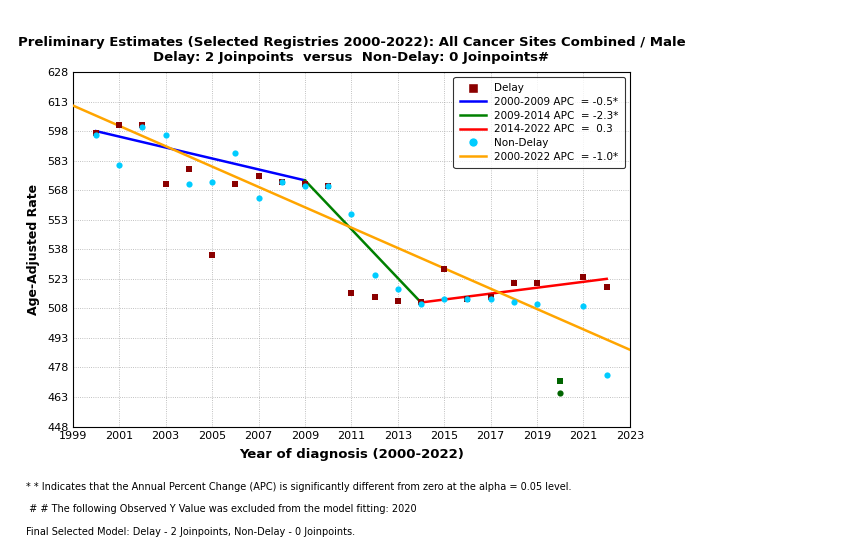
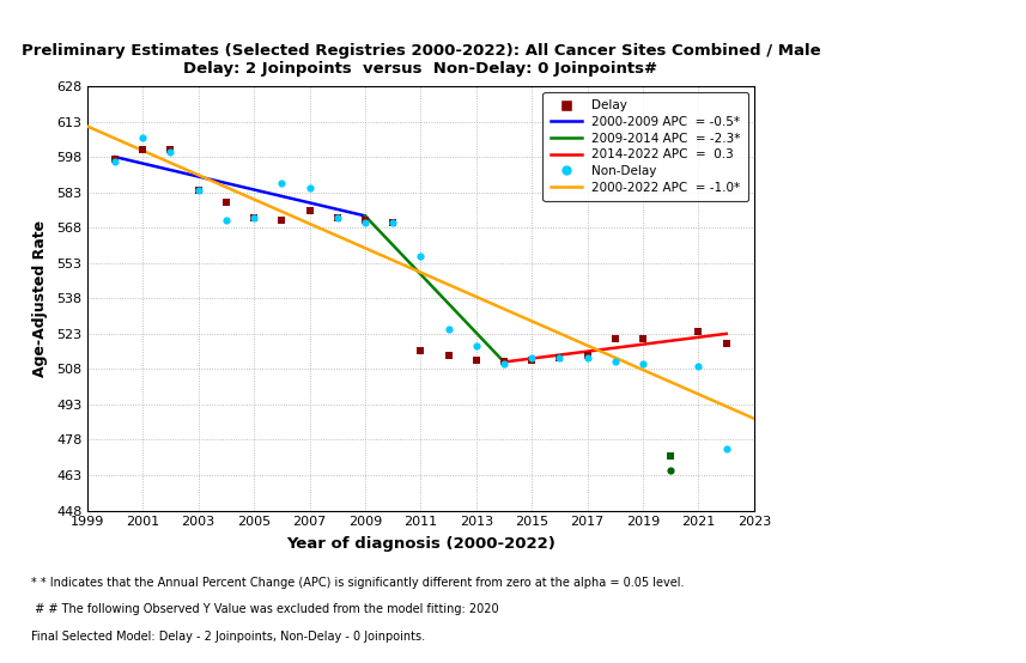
Non-Delay/2001: 581 -> 606
Delay/2003: 571 -> 584
Non-Delay/2003: 596 -> 584
Delay/2005: 535 -> 572
Non-Delay/2007: 564 -> 585
Delay/2015: 528 -> 512
